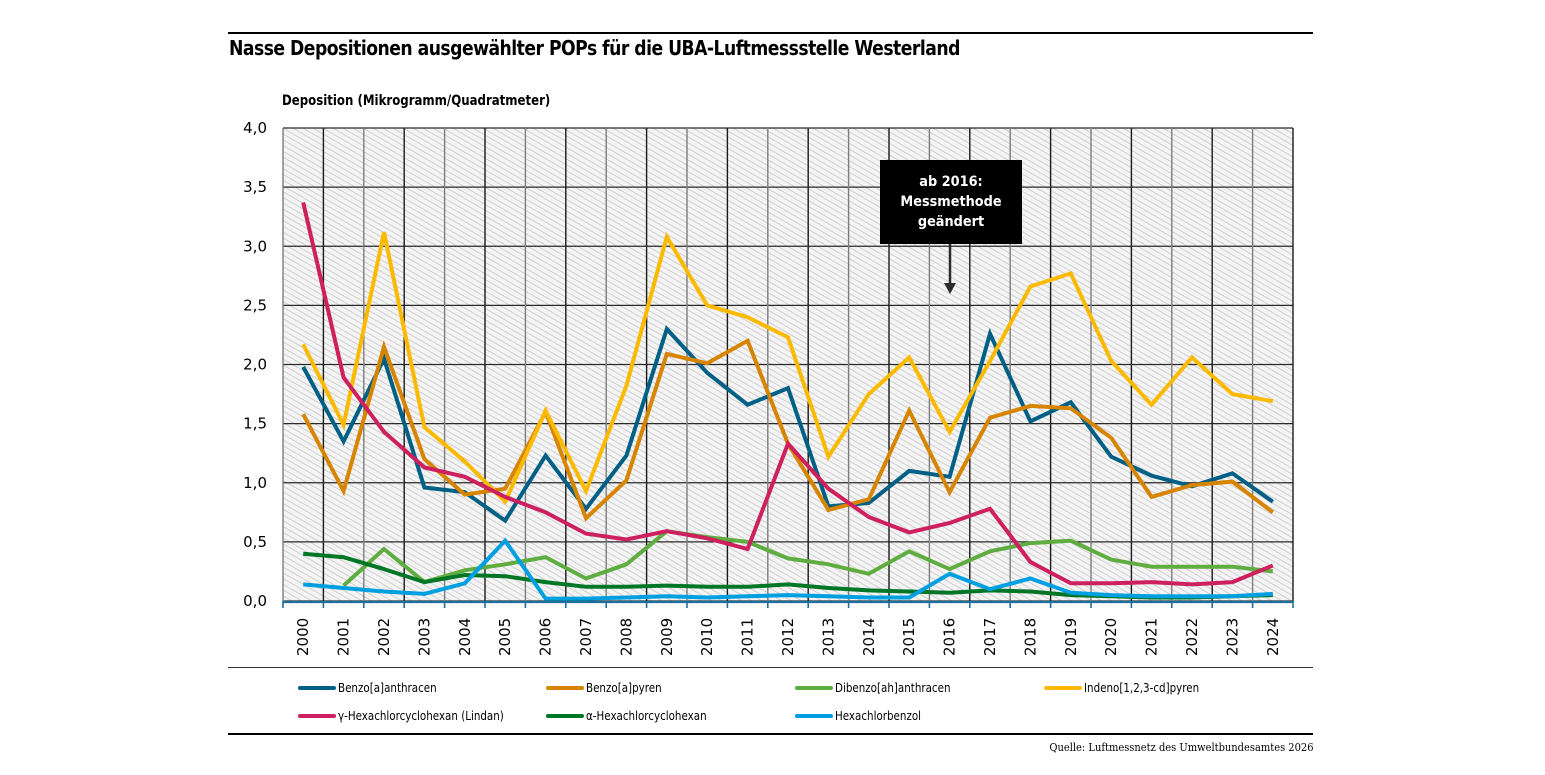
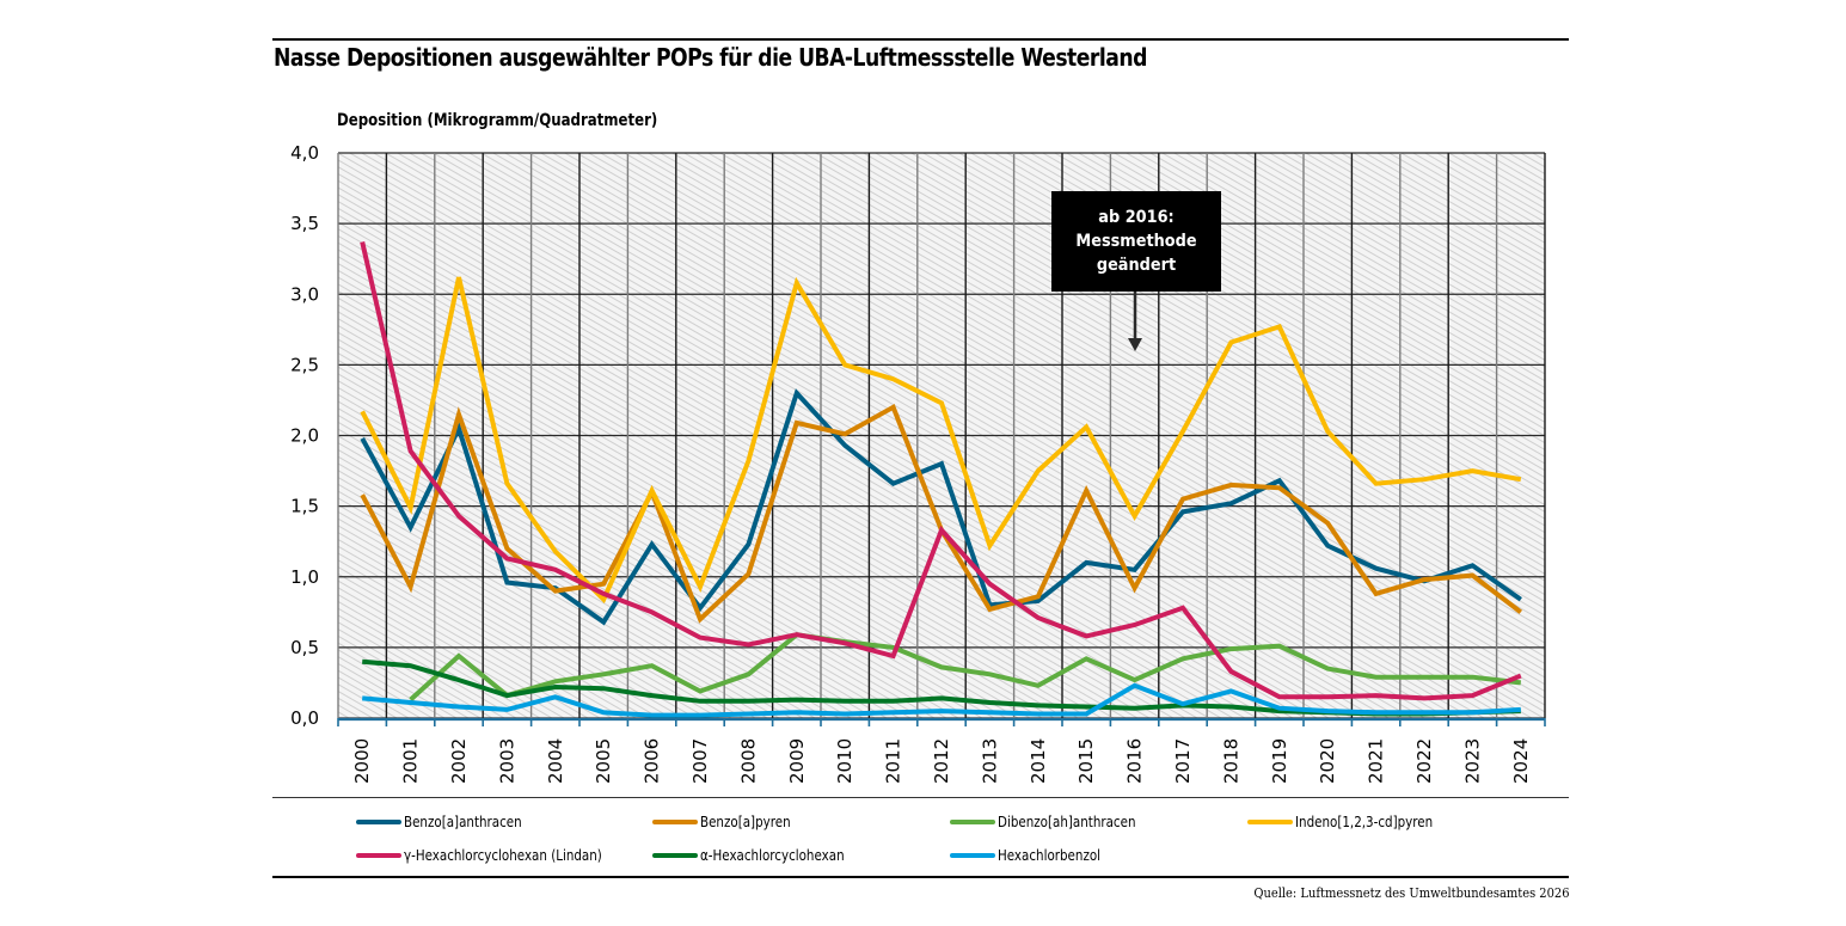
Indeno[1,2,3-cd]pyren/2003: 1,47 -> 1,66
Hexachlorbenzol/2005: 0,51 -> 0,04
Benzo[a]anthracen/2017: 2,26 -> 1,46
Indeno[1,2,3-cd]pyren/2022: 2,06 -> 1,69
